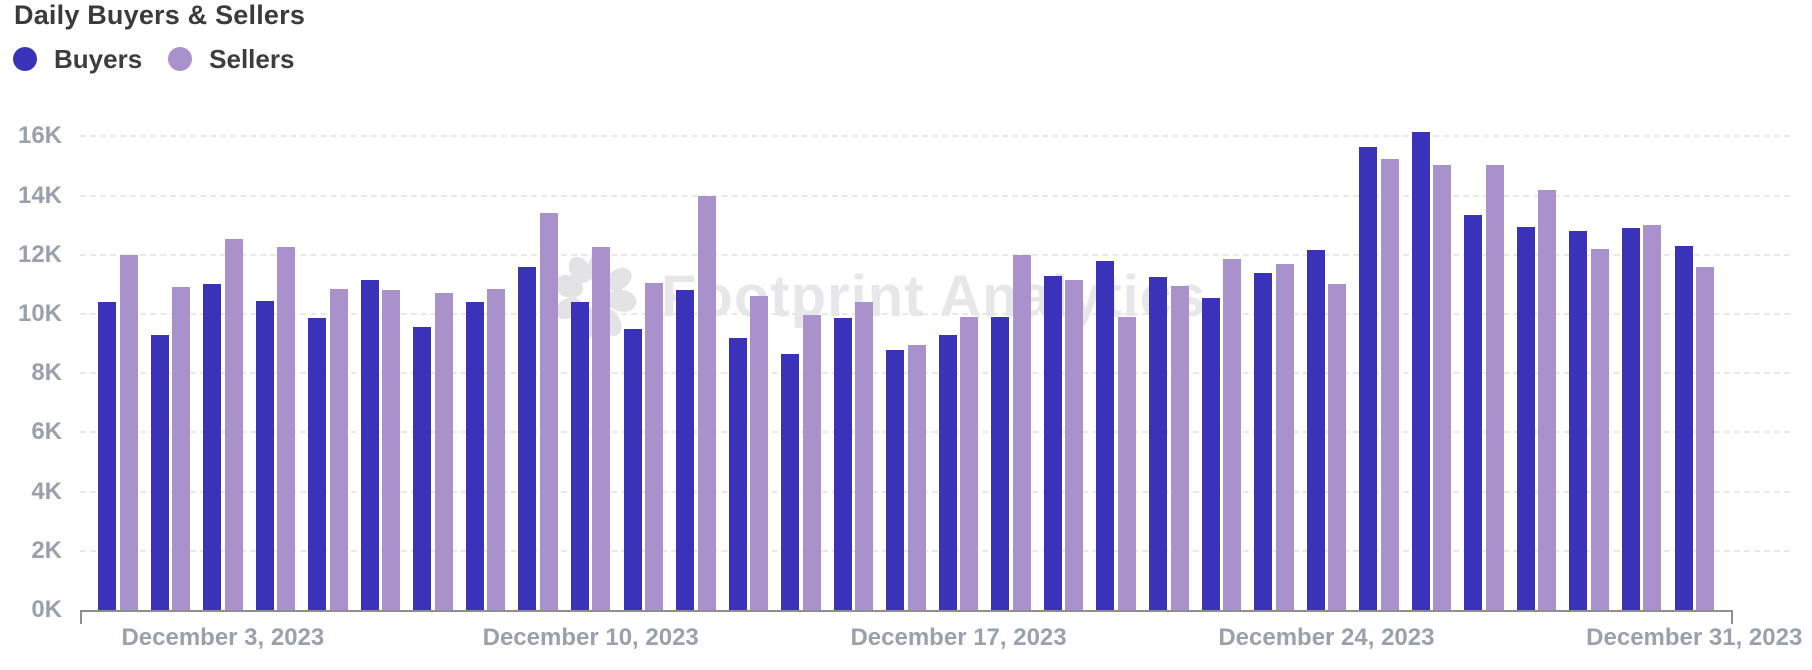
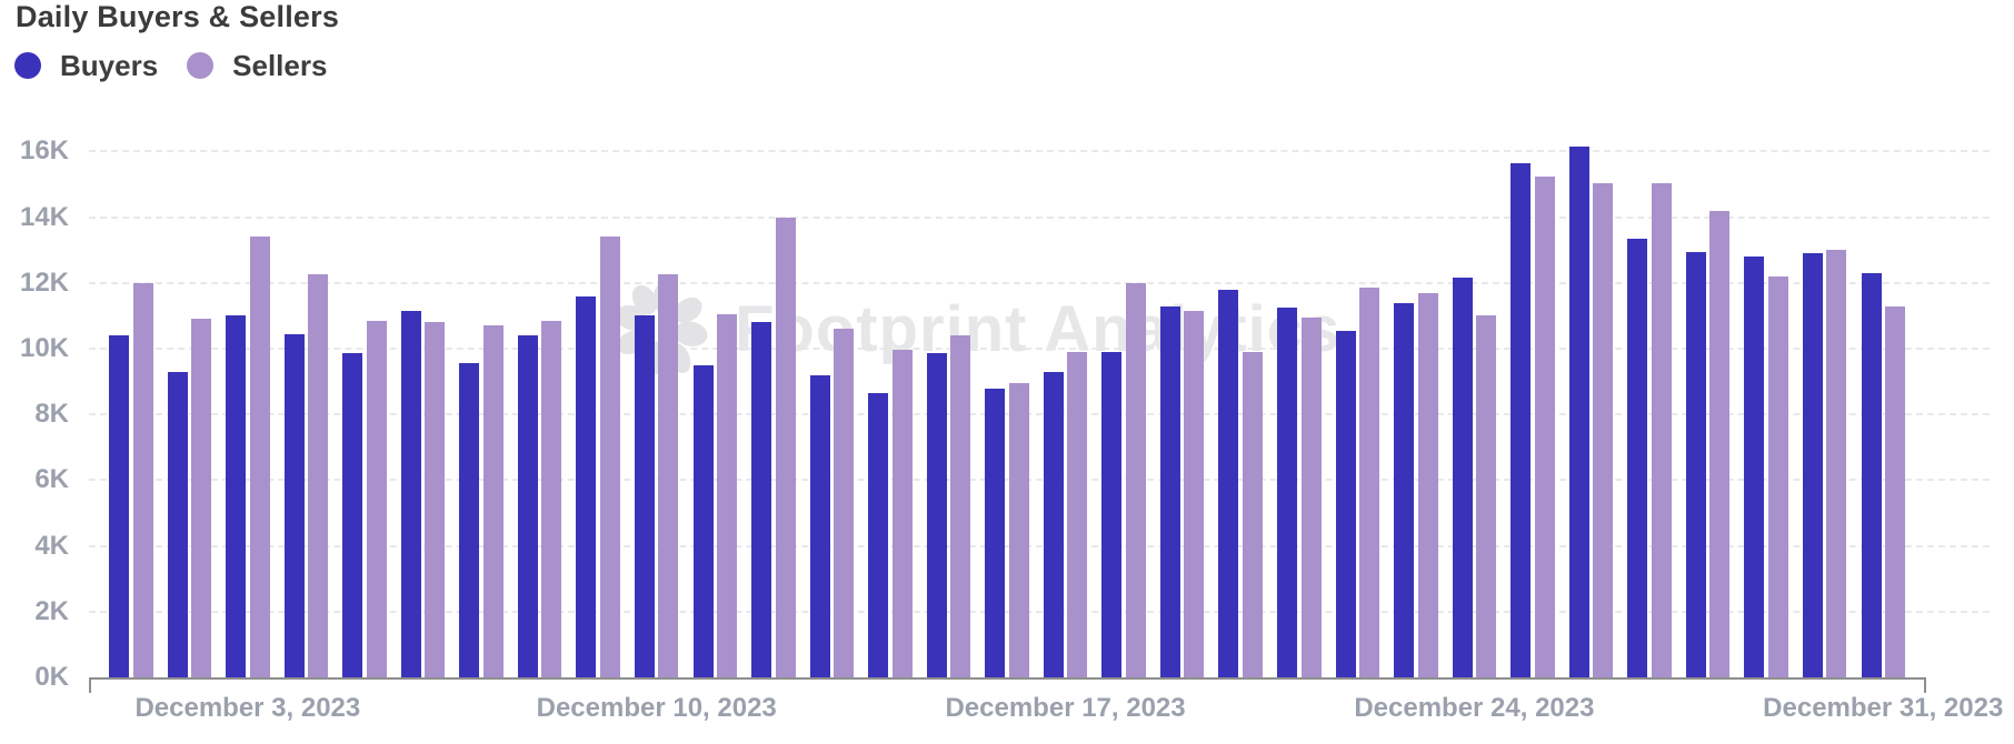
Sellers/December 3, 2023: 12.6K -> 13.4K
Buyers/December 10, 2023: 10.4K -> 11.0K
Sellers/December 31, 2023: 11.6K -> 11.3K
